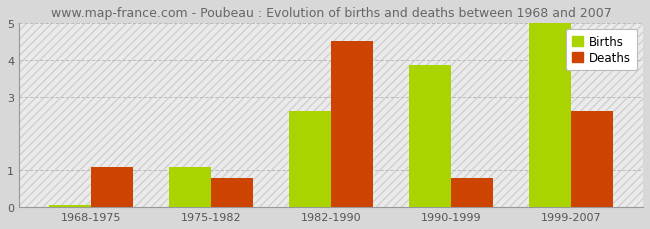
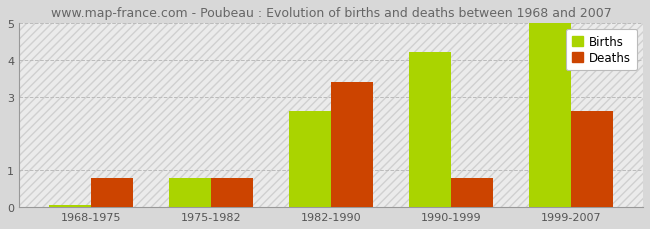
Deaths/1968-1975: 1.1 -> 0.8
Births/1975-1982: 1.10 -> 0.80
Deaths/1982-1990: 4.5 -> 3.4
Births/1990-1999: 3.85 -> 4.20
